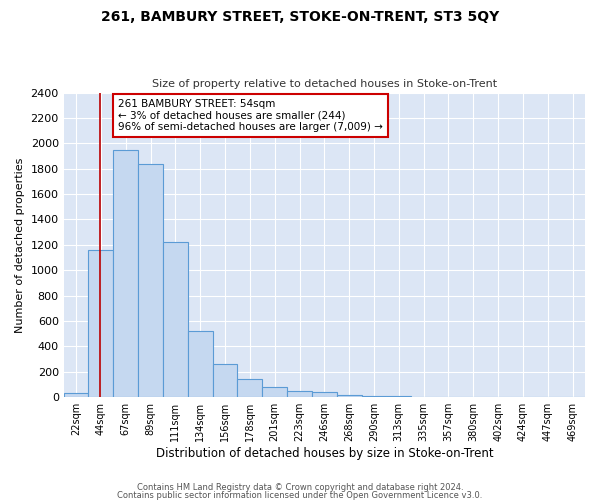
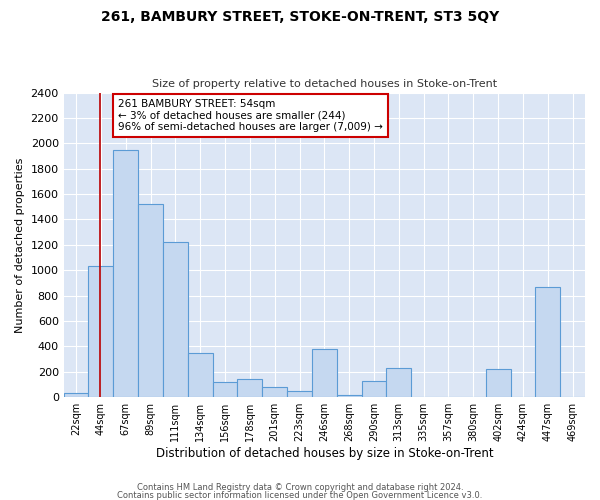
44sqm: 1160 -> 1030
89sqm: 1840 -> 1520
134sqm: 520 -> 350
156sqm: 260 -> 120
246sqm: 40 -> 380
290sqm: 10 -> 130
313sqm: 10 -> 230
402sqm: 0 -> 220
447sqm: 0 -> 870
